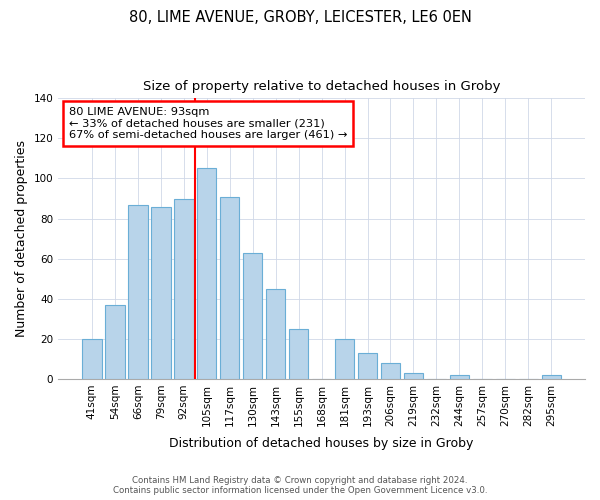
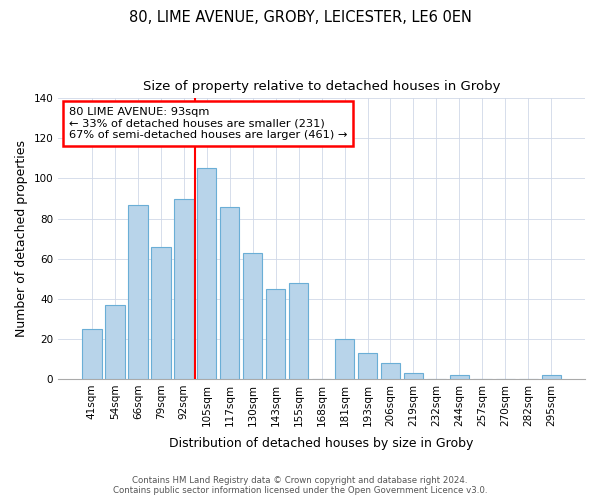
41sqm: 20 -> 25
79sqm: 86 -> 66
117sqm: 91 -> 86
155sqm: 25 -> 48
